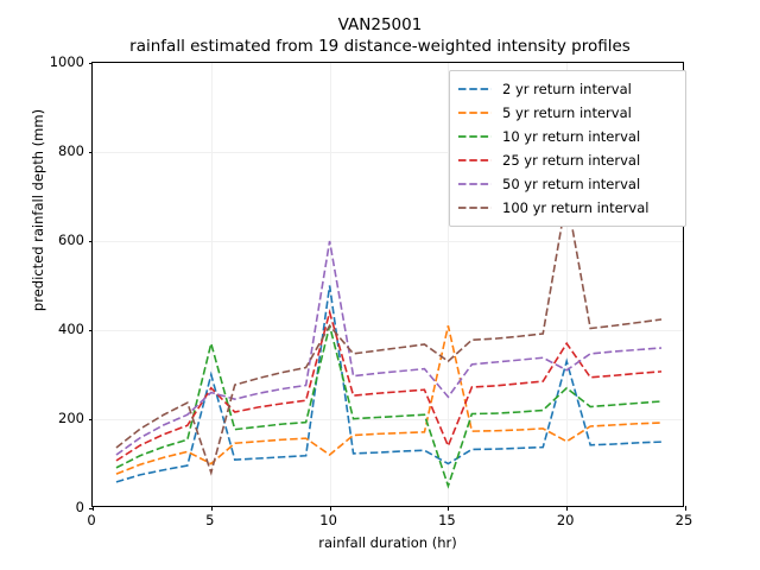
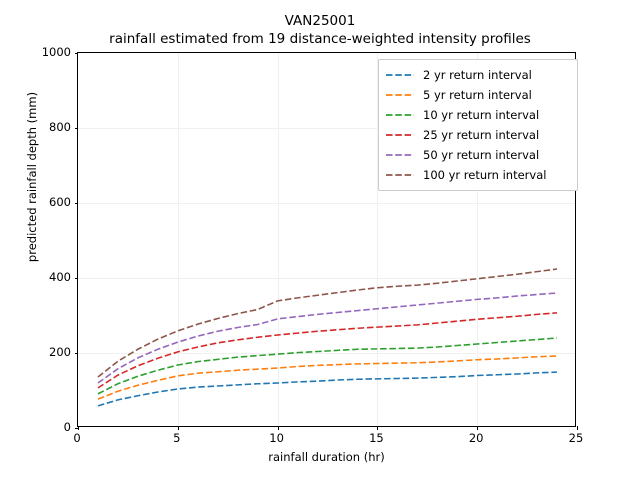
2 yr return interval/5: 300 -> 100
5 yr return interval/5: 100 -> 140
10 yr return interval/5: 370 -> 170
25 yr return interval/5: 270 -> 200
50 yr return interval/5: 260 -> 230
100 yr return interval/5: 80 -> 260
2 yr return interval/10: 500 -> 120
5 yr return interval/10: 120 -> 160
10 yr return interval/10: 410 -> 200
25 yr return interval/10: 440 -> 250
50 yr return interval/10: 600 -> 290
100 yr return interval/10: 410 -> 340
2 yr return interval/15: 100 -> 130
5 yr return interval/15: 410 -> 170
10 yr return interval/15: 50 -> 210
25 yr return interval/15: 140 -> 270
50 yr return interval/15: 250 -> 320
100 yr return interval/15: 330 -> 370
2 yr return interval/20: 330 -> 140
5 yr return interval/20: 150 -> 180
10 yr return interval/20: 270 -> 220
25 yr return interval/20: 370 -> 290
50 yr return interval/20: 310 -> 340
100 yr return interval/20: 700 -> 400
